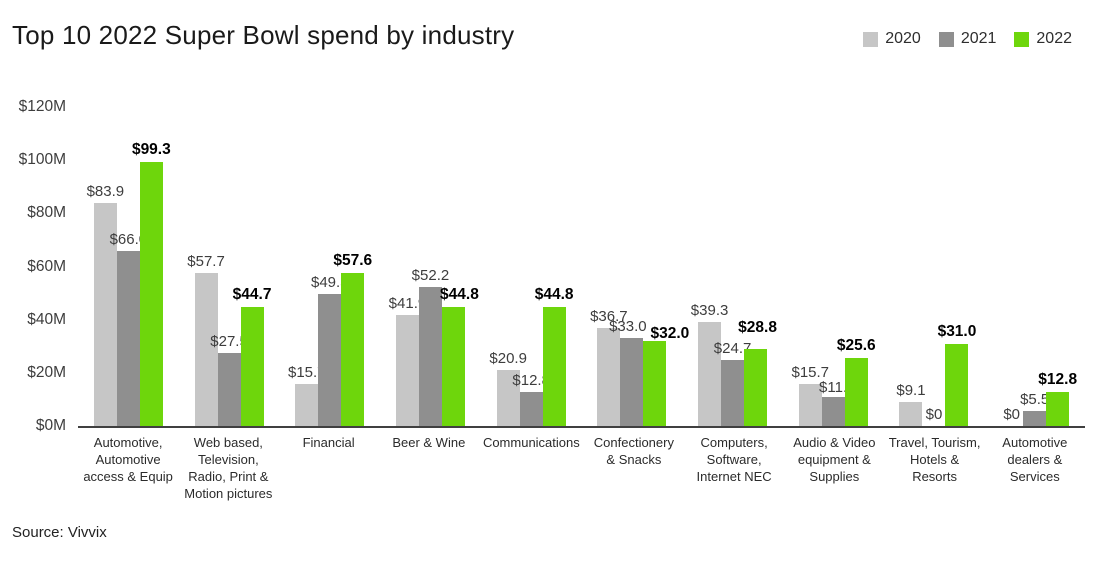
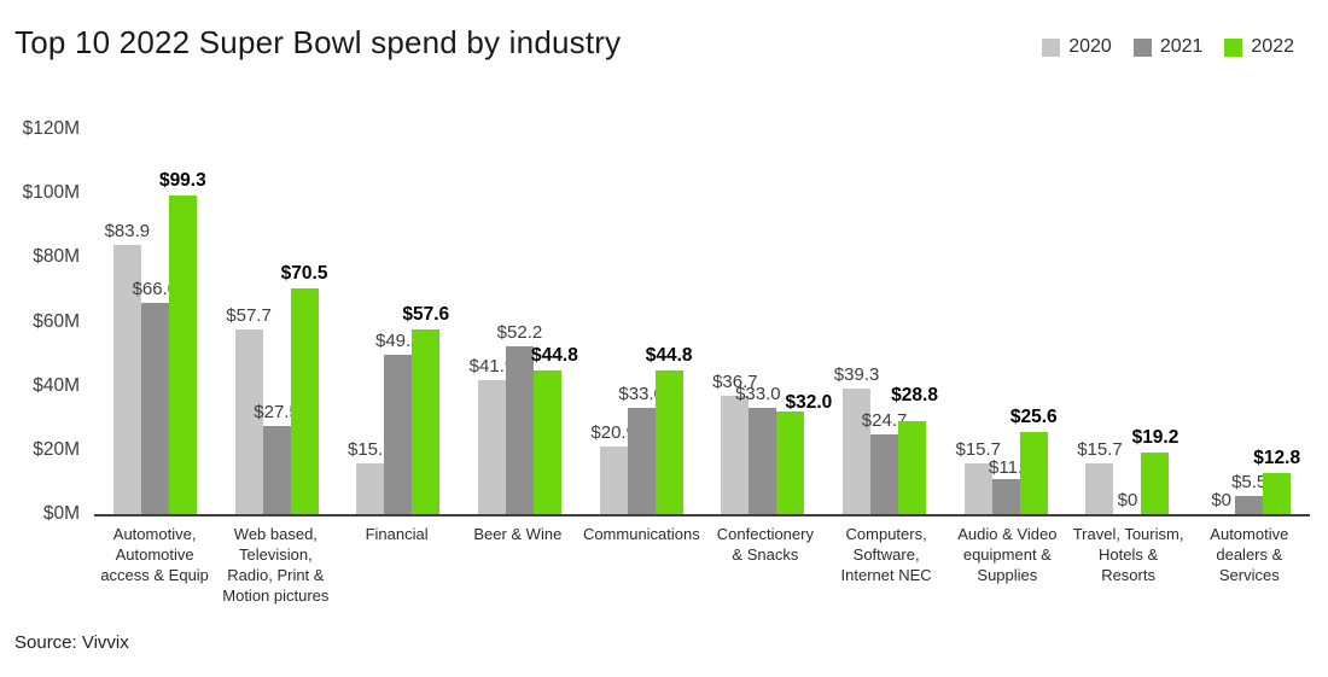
2022/Web based, Television, Radio, Print & Motion pictures: $44.7 -> $70.5
2021/Communications: $12.8 -> $33.0
2020/Travel, Tourism, Hotels & Resorts: $9.1 -> $15.7
2022/Travel, Tourism, Hotels & Resorts: $31.0 -> $19.2
